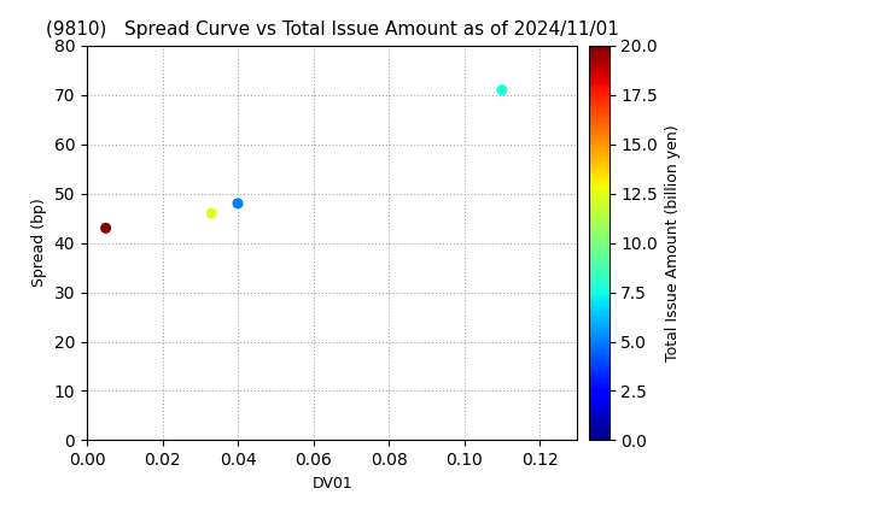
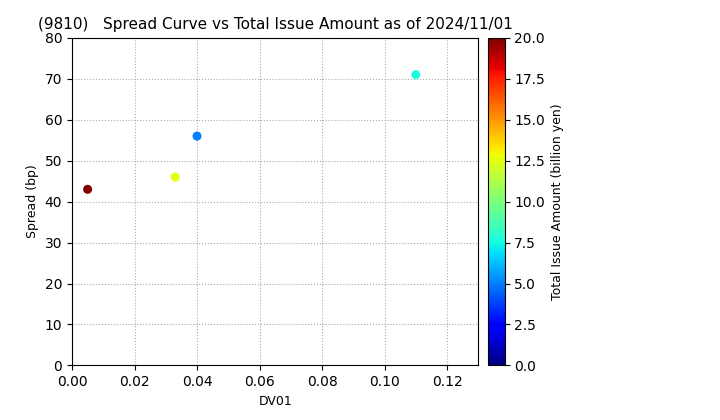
0.04: 48 -> 56
